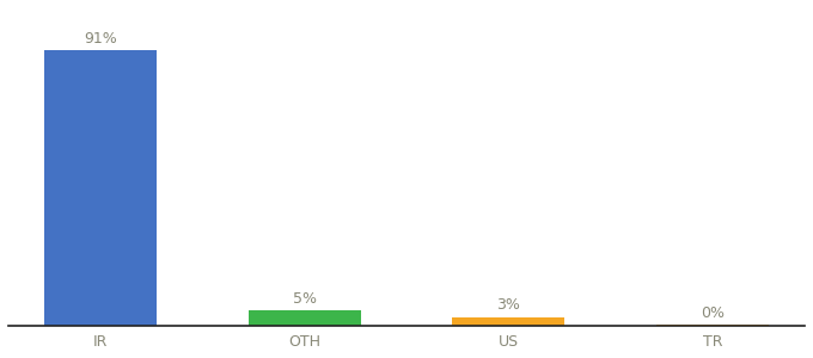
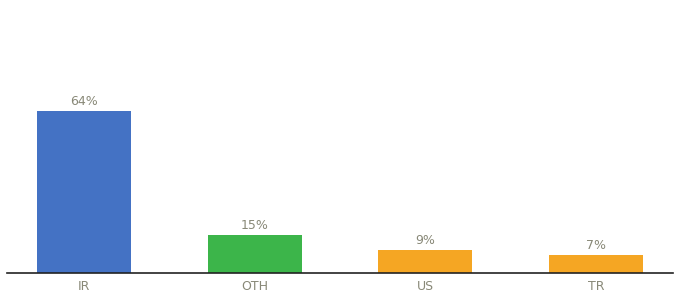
IR: 91% -> 64%
OTH: 5% -> 15%
US: 3% -> 9%
TR: 0% -> 7%
